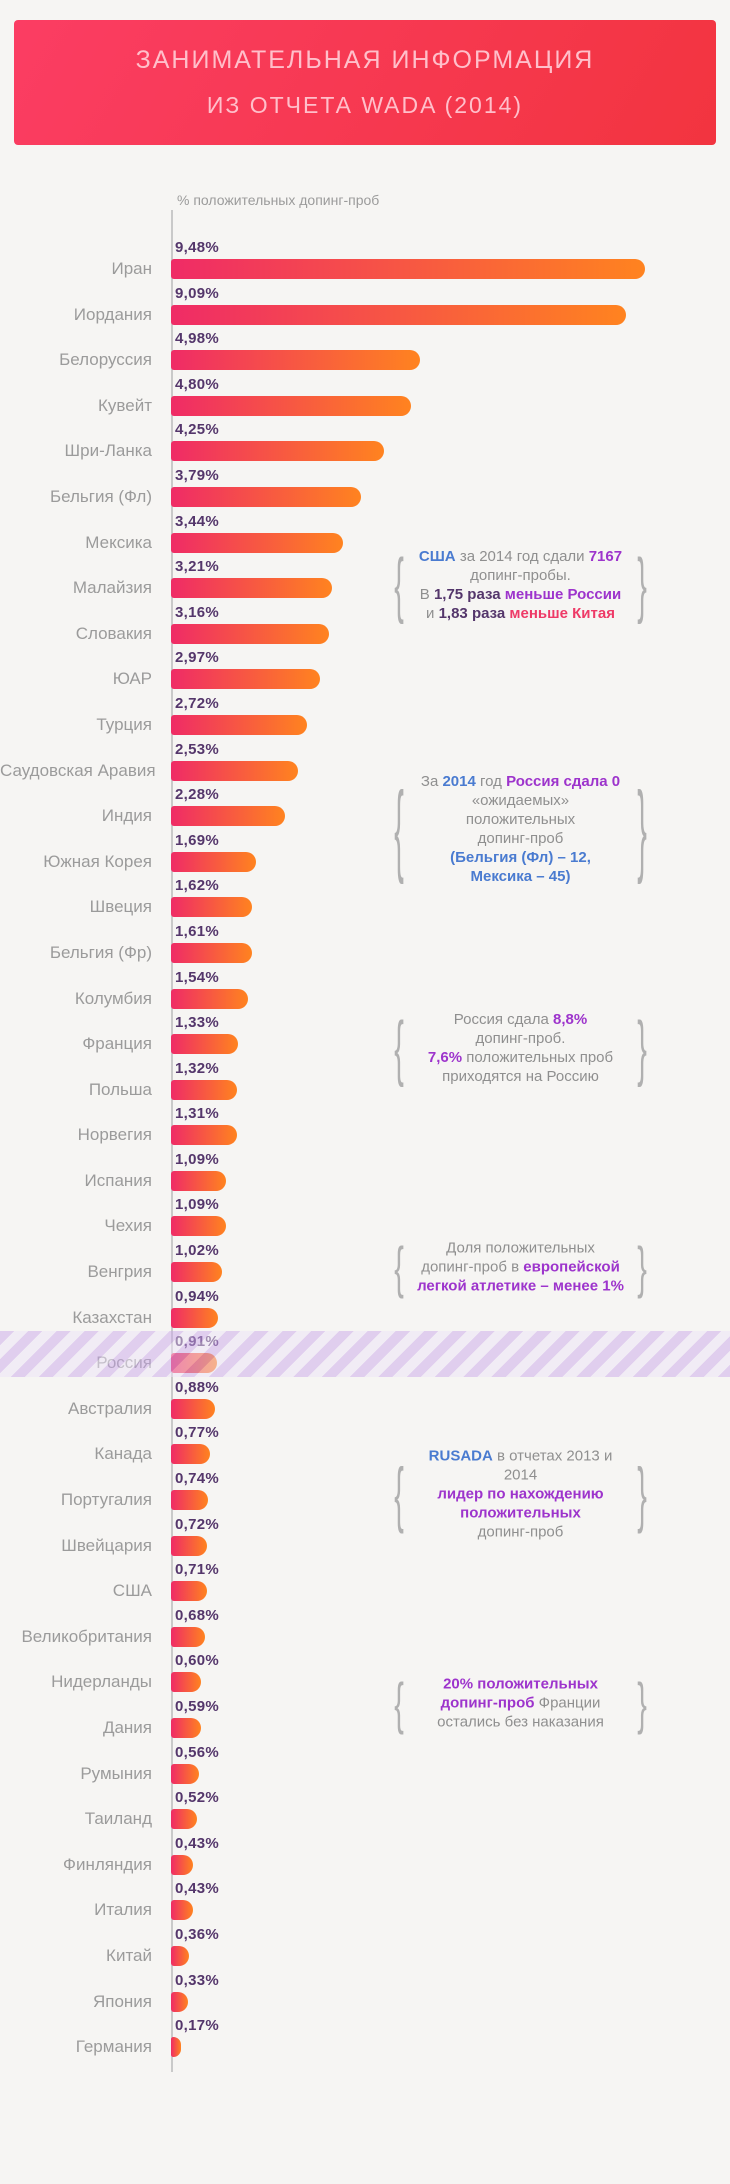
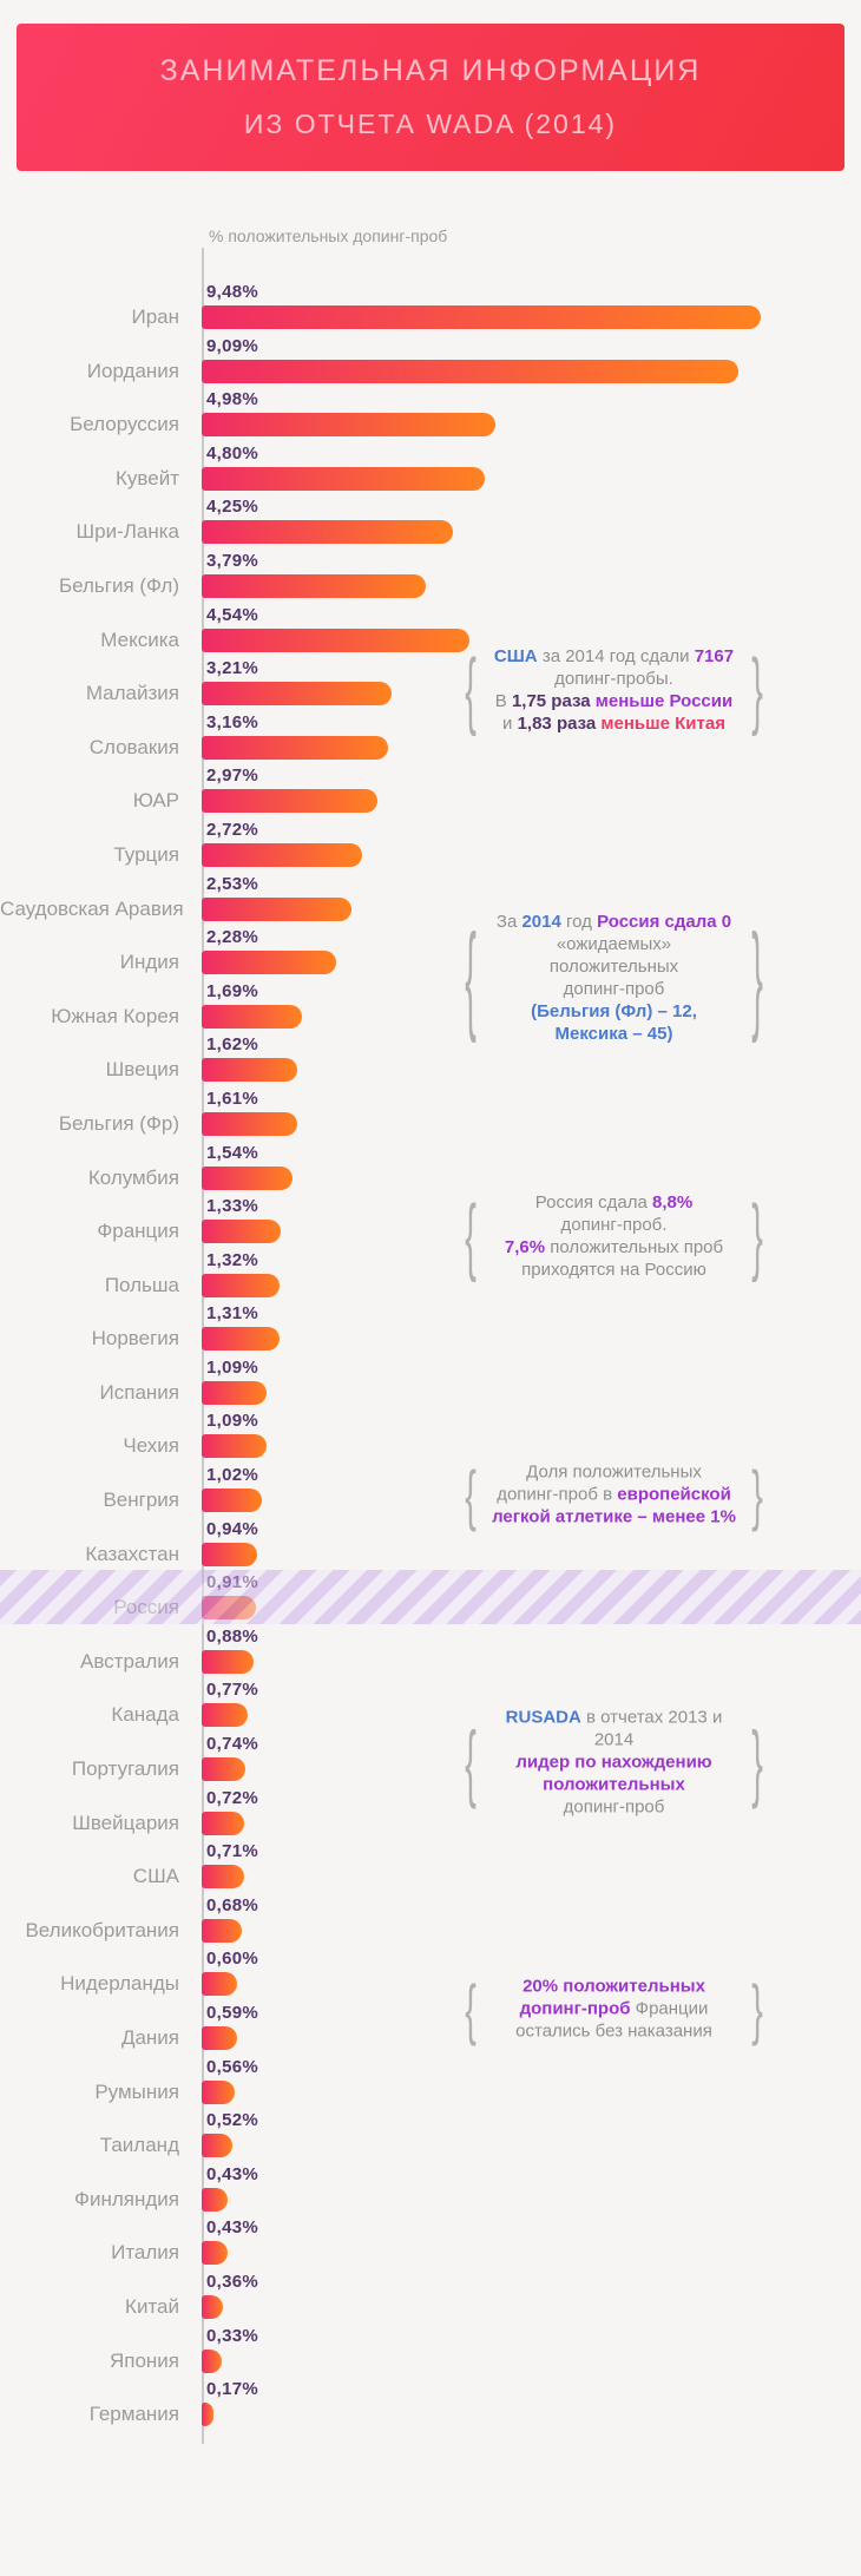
Мексика: 3,44% -> 4,54%
